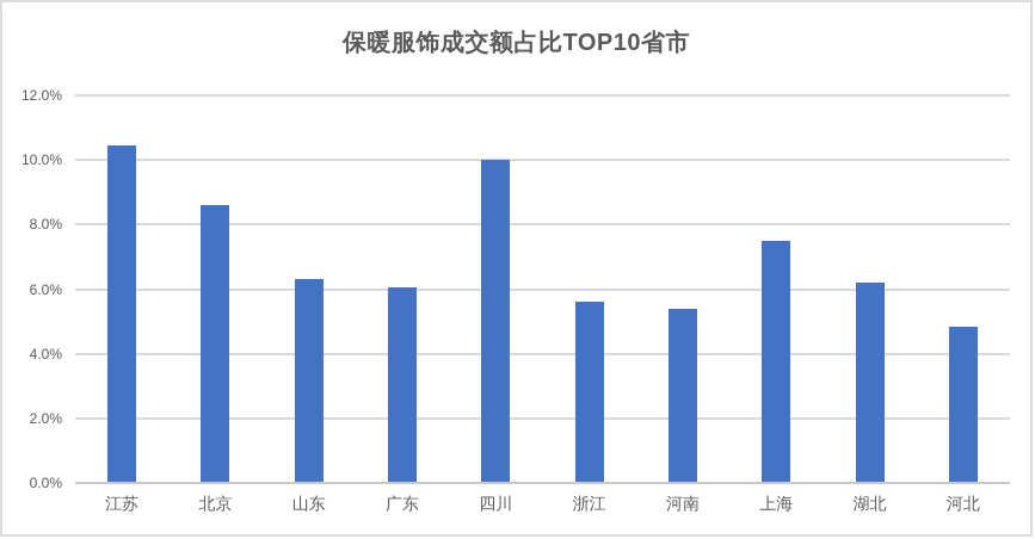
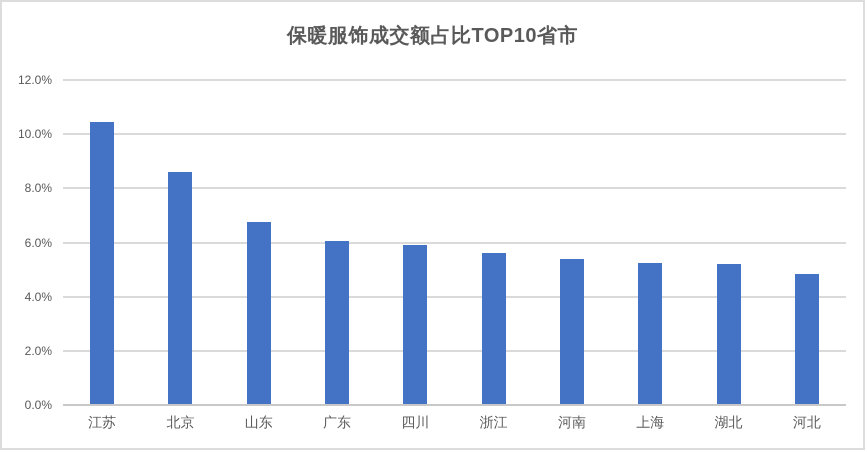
山东: 6.3% -> 6.8%
四川: 10.0% -> 5.9%
上海: 7.5% -> 5.2%
湖北: 6.2% -> 5.2%
